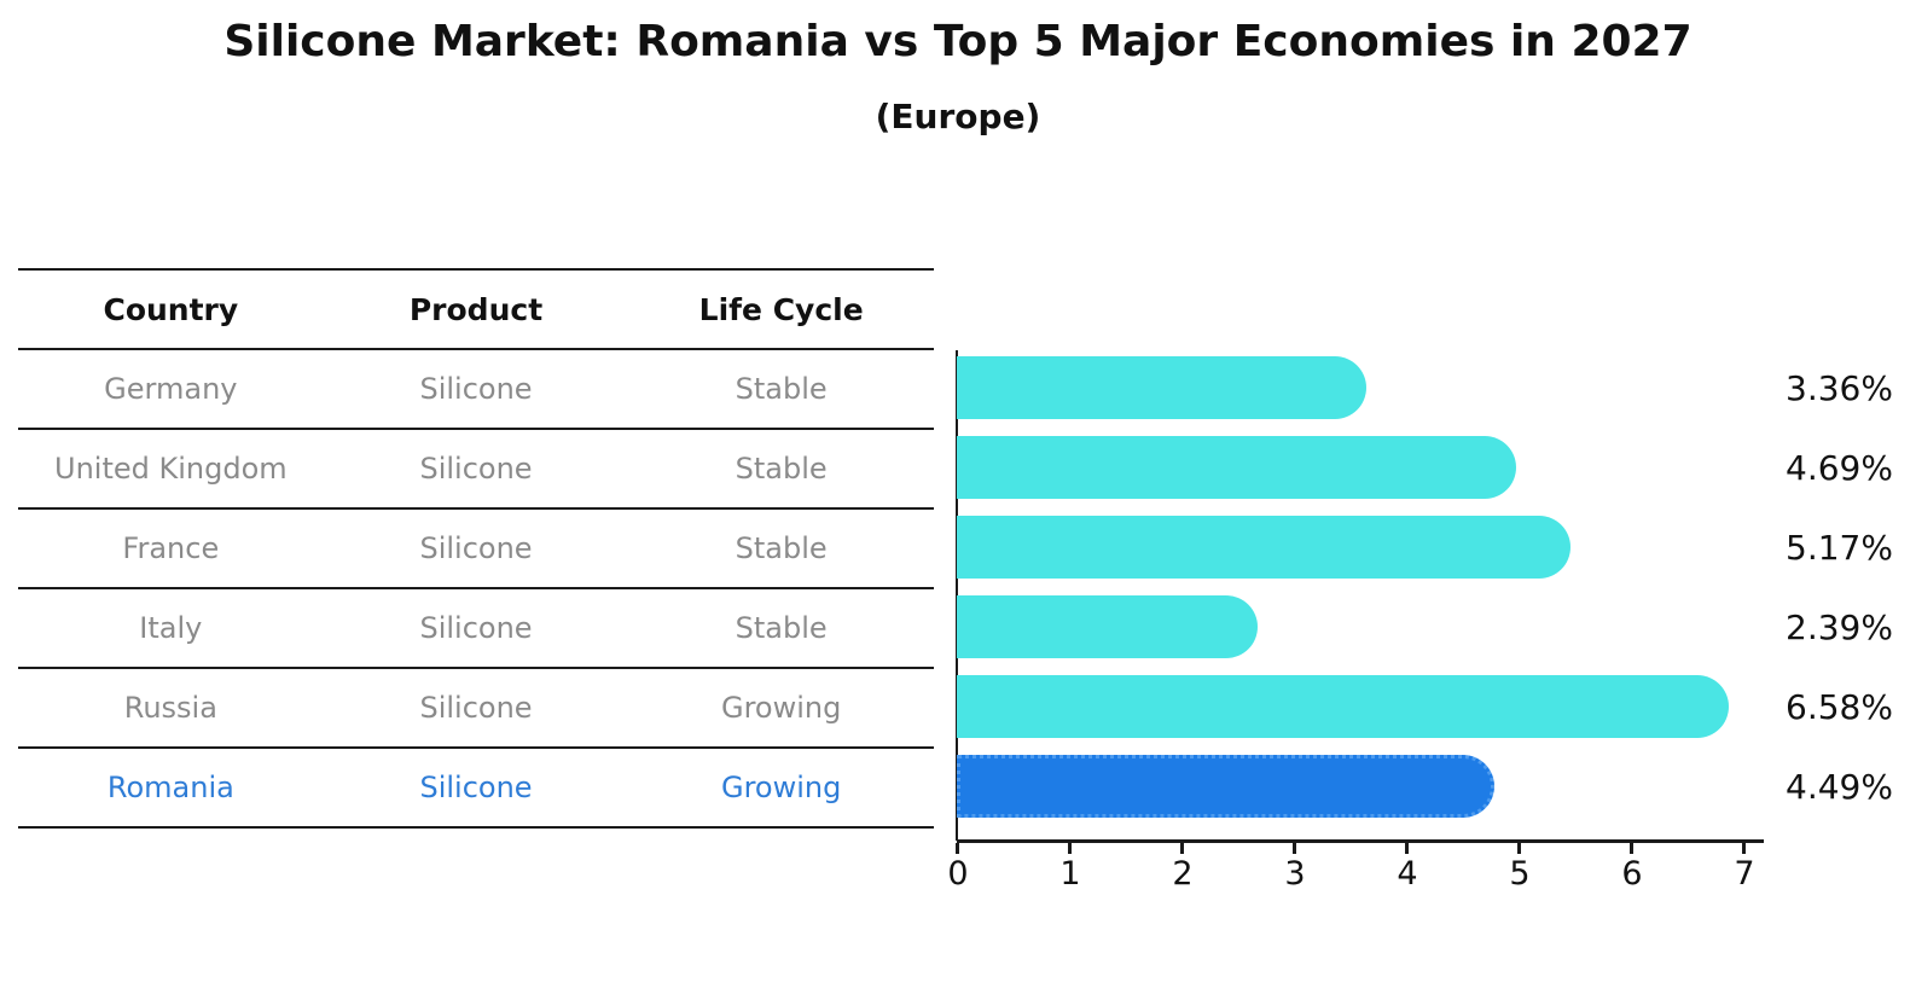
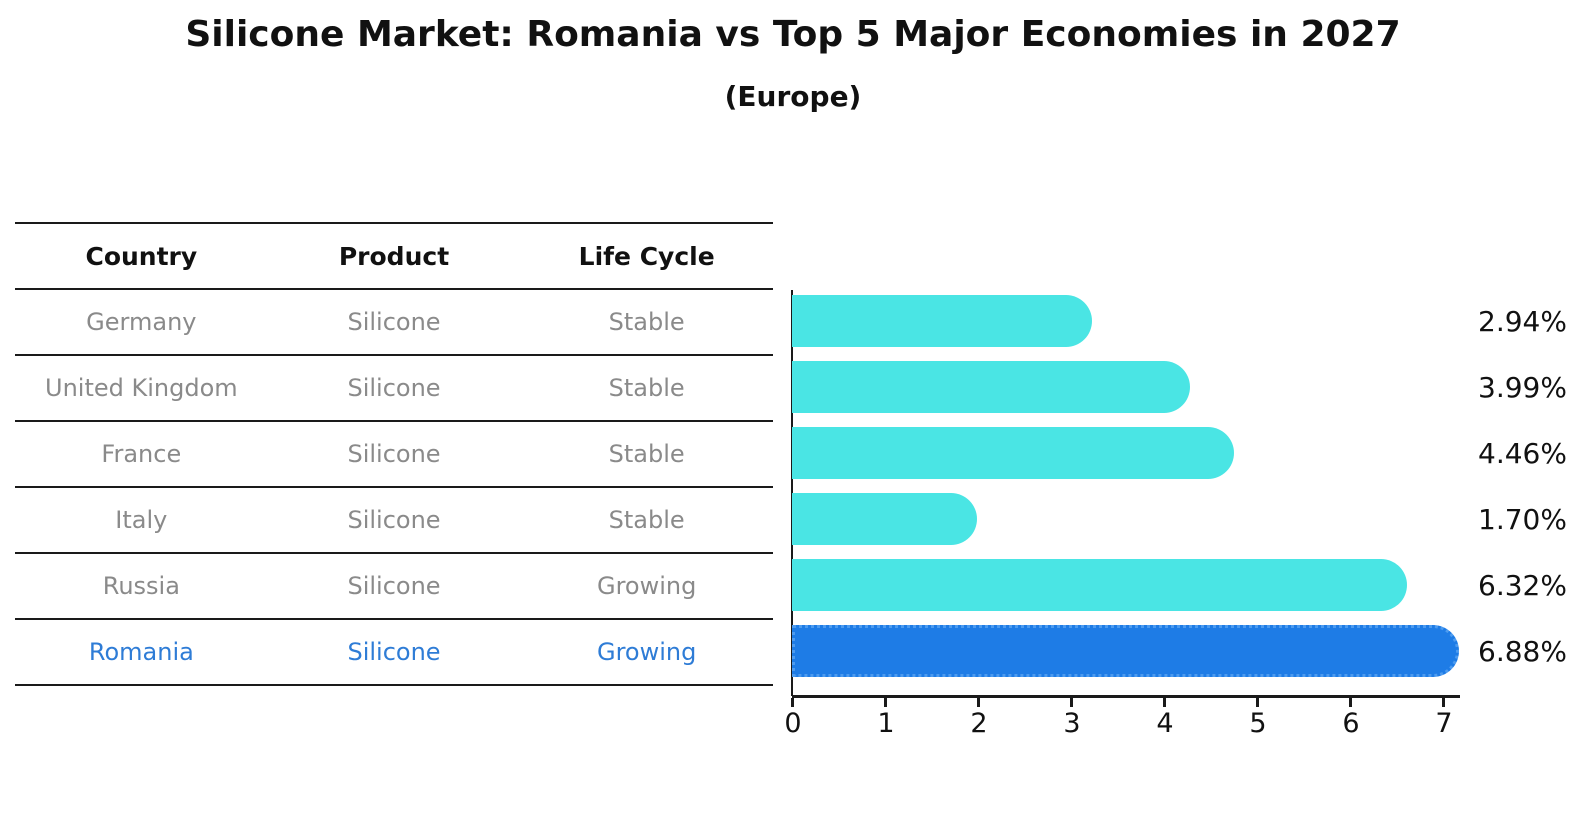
Germany: 3.36% -> 2.94%
United Kingdom: 4.69% -> 3.99%
France: 5.17% -> 4.46%
Italy: 2.39% -> 1.70%
Russia: 6.58% -> 6.32%
Romania: 4.49% -> 6.88%
